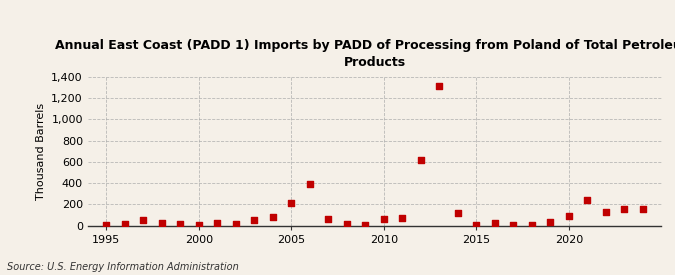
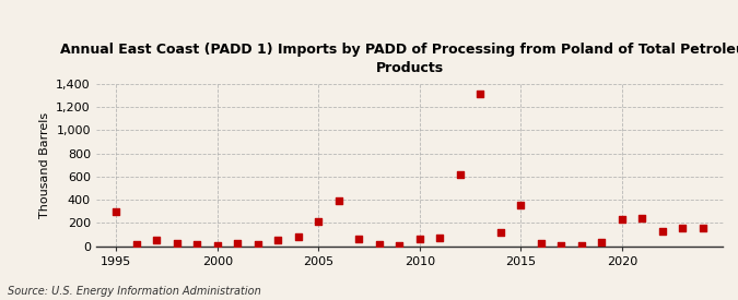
1995: 0 -> 300
2015: 0 -> 350
2020: 90 -> 230
